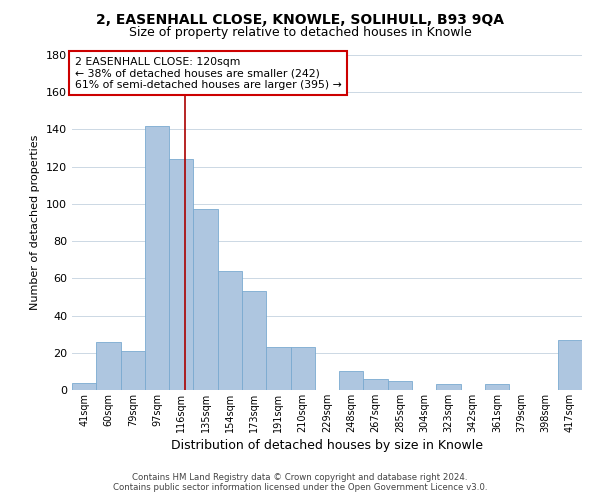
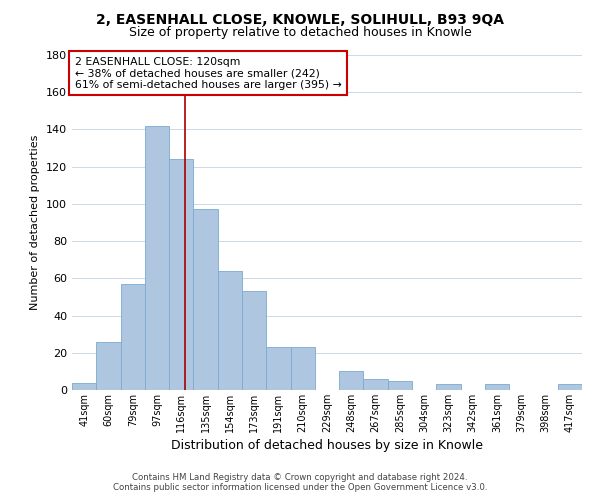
79sqm: 21 -> 57
417sqm: 27 -> 3
